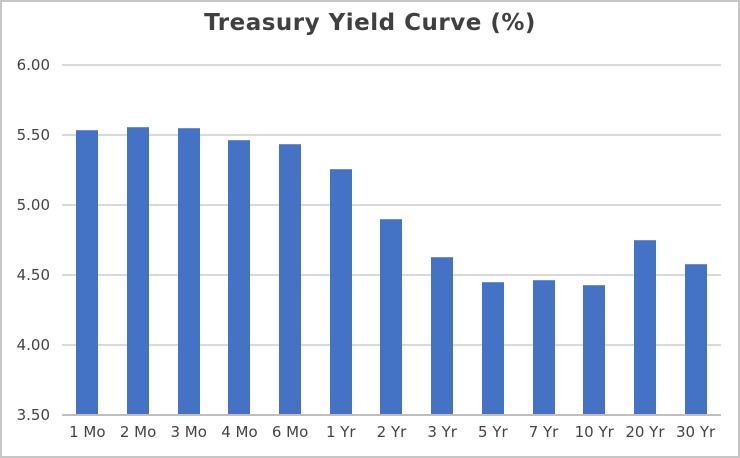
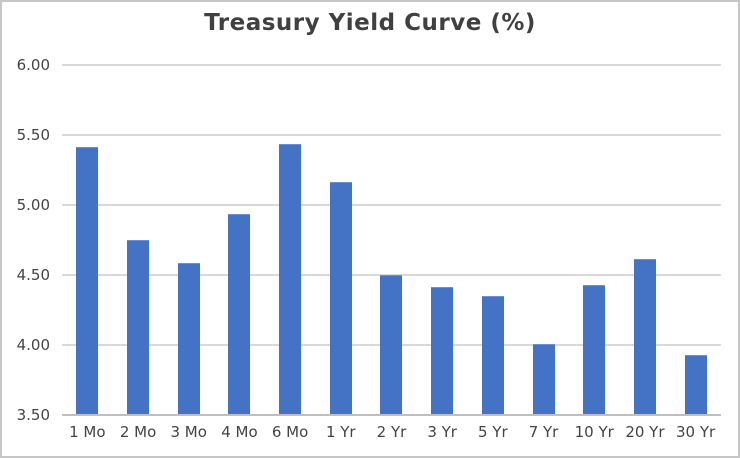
1 Mo: 5.53 -> 5.41
2 Mo: 5.55 -> 4.74
3 Mo: 5.54 -> 4.58
4 Mo: 5.46 -> 4.93
1 Yr: 5.25 -> 5.16
2 Yr: 4.89 -> 4.49
3 Yr: 4.62 -> 4.41
5 Yr: 4.44 -> 4.34
7 Yr: 4.46 -> 4.00
20 Yr: 4.74 -> 4.61
30 Yr: 4.57 -> 3.92
